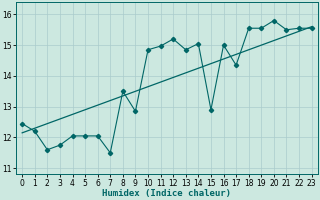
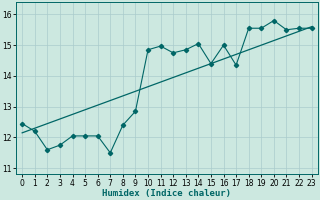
8: 13.50 -> 12.40
12: 15.20 -> 14.75
15: 12.90 -> 14.40
